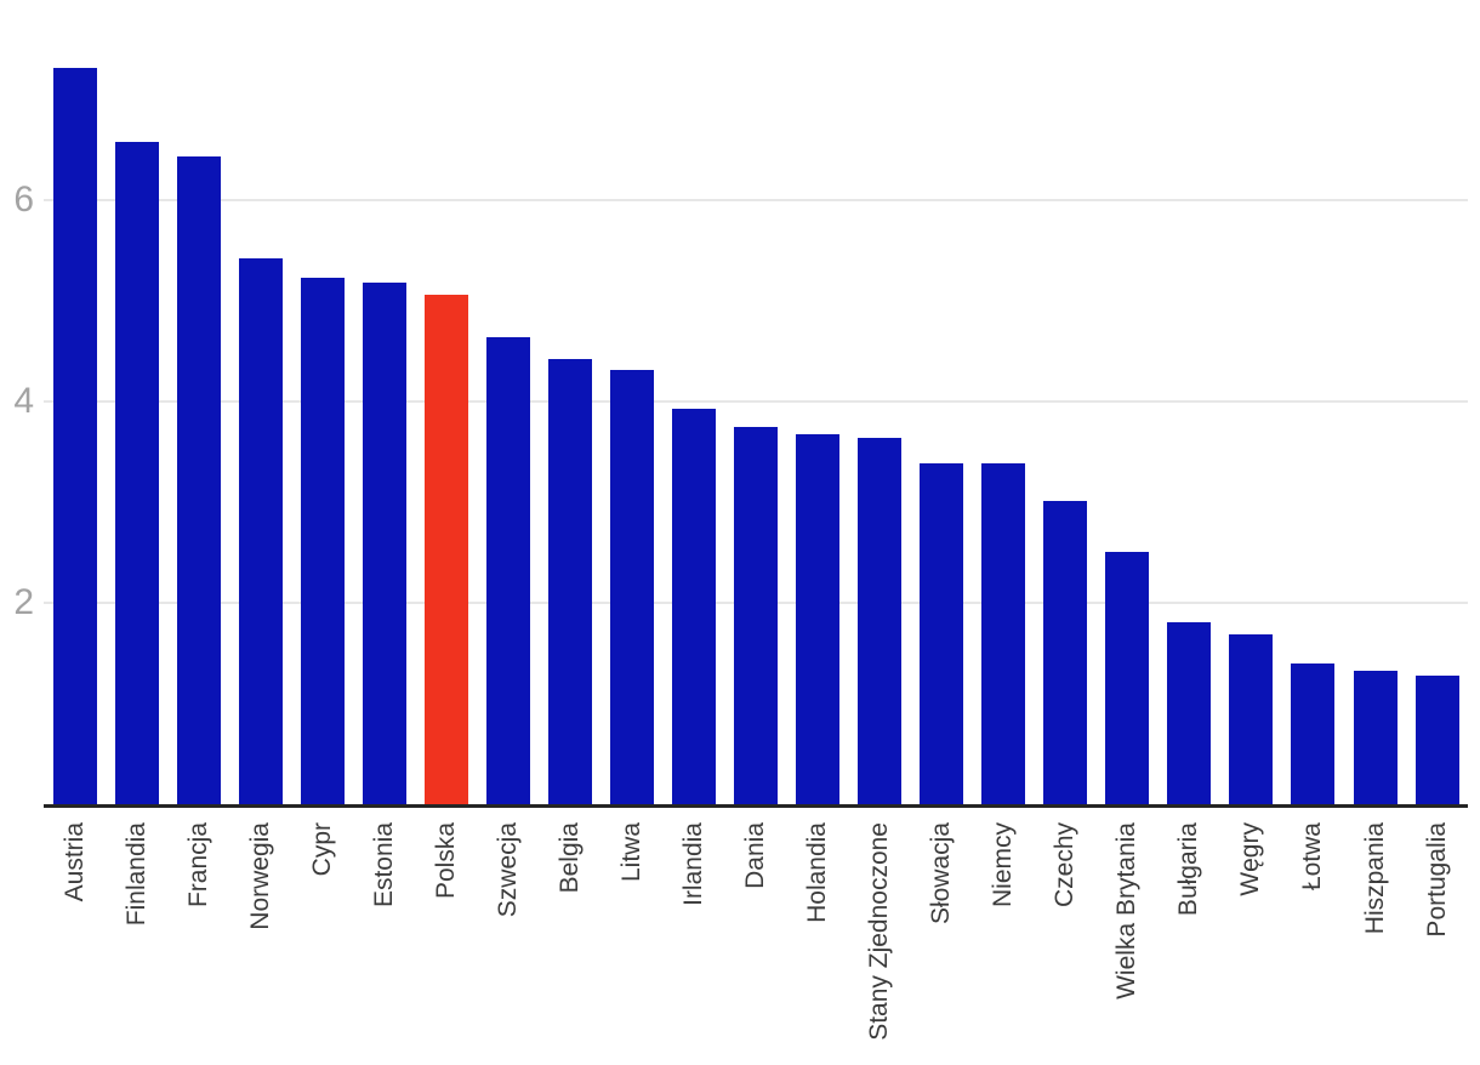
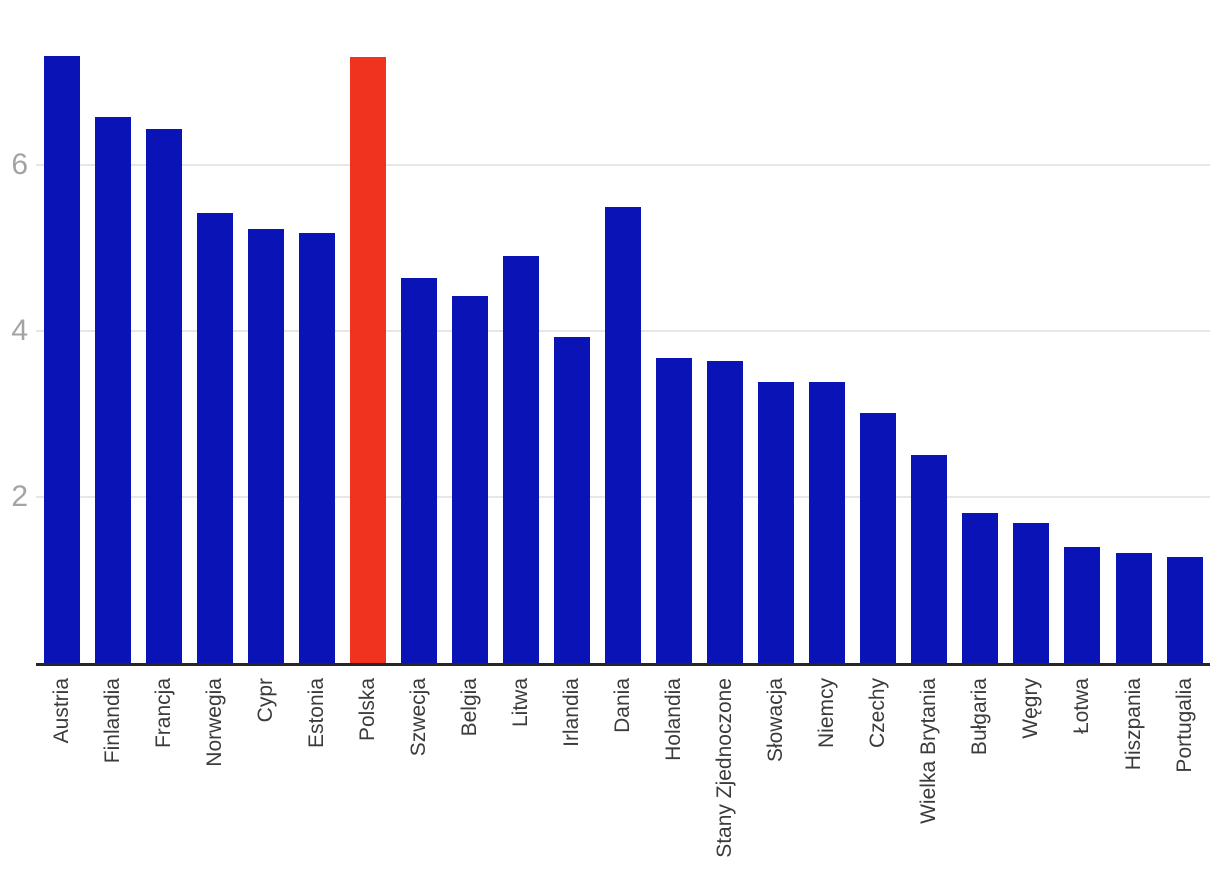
Polska: 5.1 -> 7.3
Litwa: 4.3 -> 4.9
Dania: 3.8 -> 5.5
